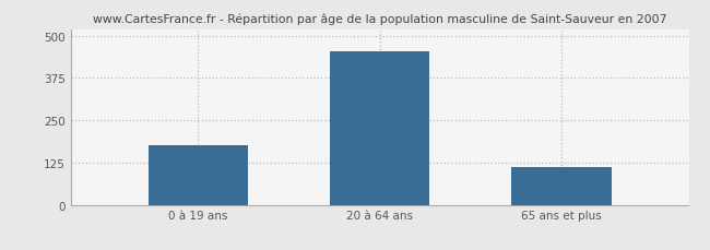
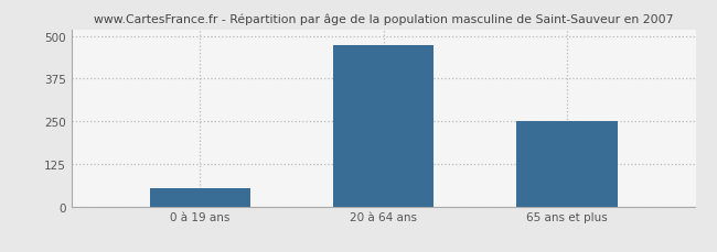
0 à 19 ans: 175 -> 55
20 à 64 ans: 455 -> 475
65 ans et plus: 113 -> 250
